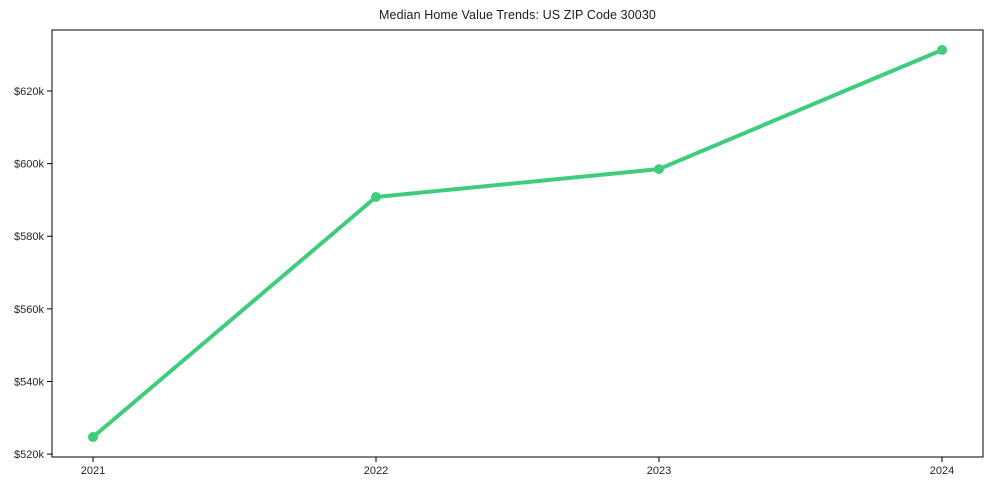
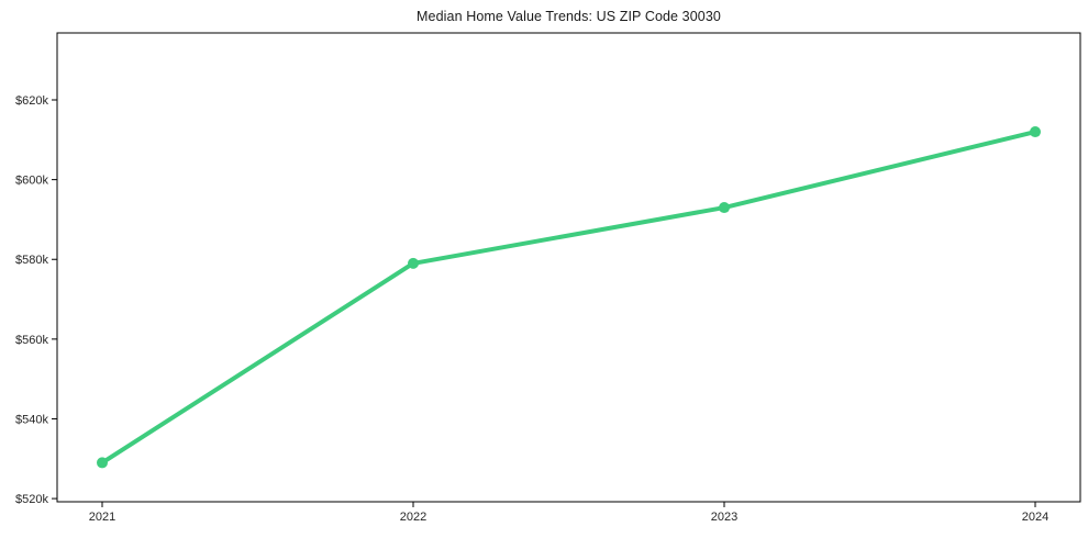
2021: $525k -> $529k
2022: $591k -> $579k
2023: $598k -> $593k
2024: $631k -> $612k
